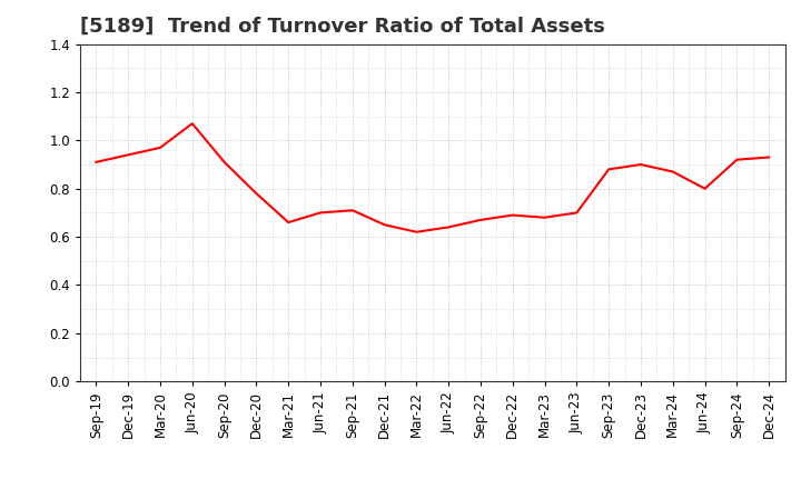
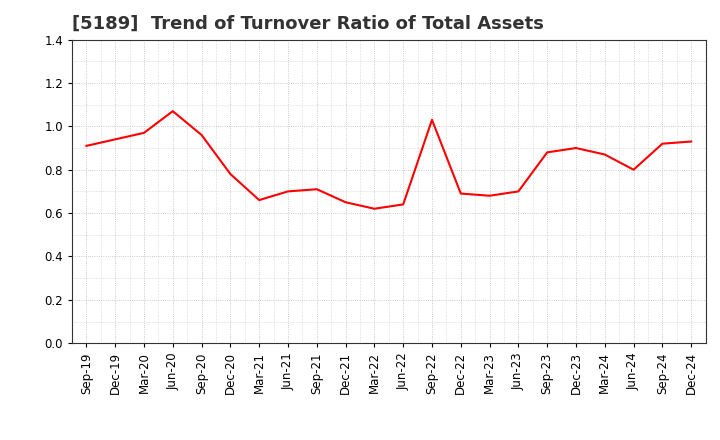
Sep-20: 0.91 -> 0.96
Sep-22: 0.67 -> 1.03
